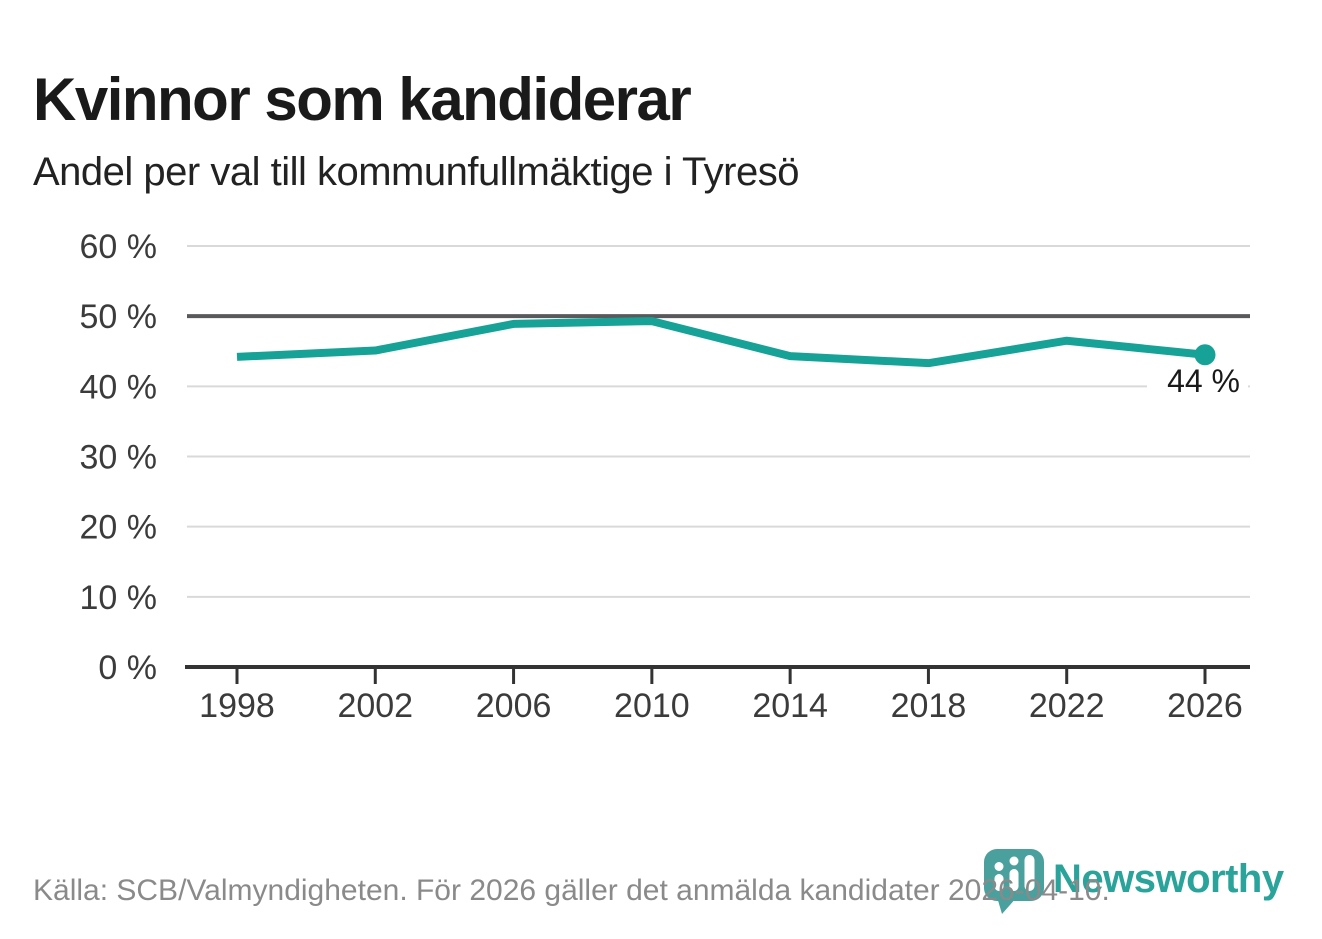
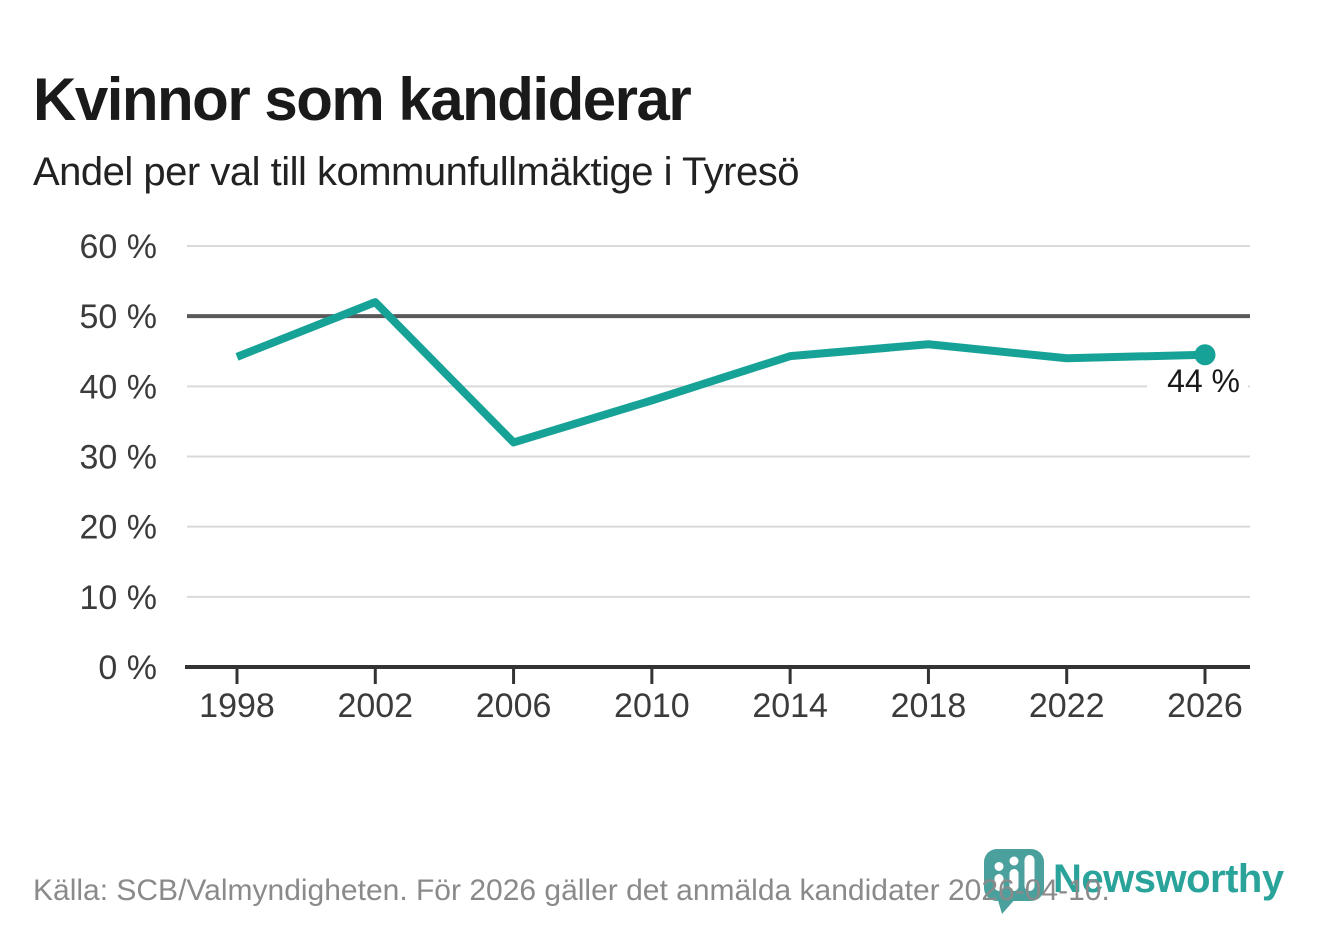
2002: 45% -> 52%
2006: 49% -> 32%
2010: 49% -> 38%
2018: 43% -> 46%
2022: 46% -> 44%
